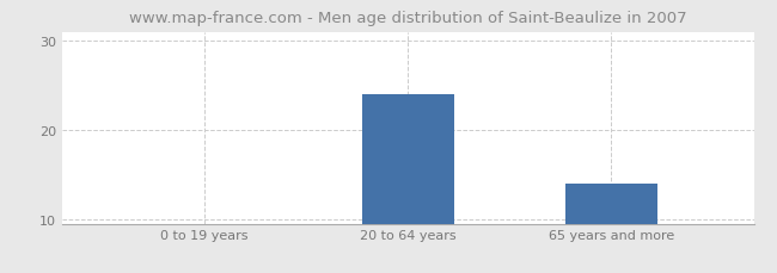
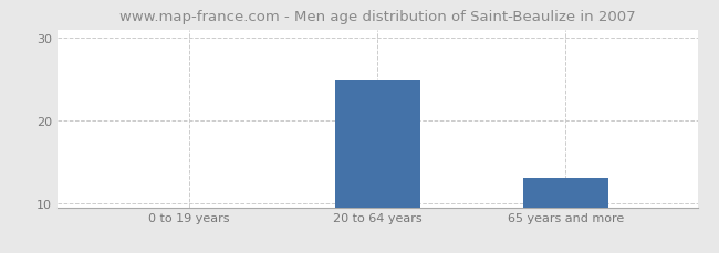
20 to 64 years: 24 -> 25
65 years and more: 14 -> 13
